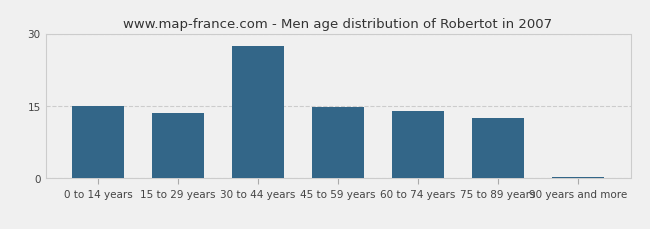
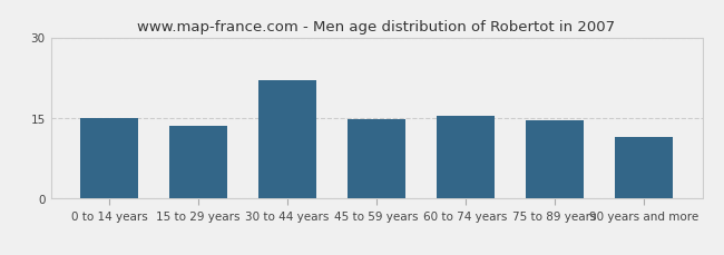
30 to 44 years: 27.5 -> 22.0
60 to 74 years: 13.9 -> 15.5
75 to 89 years: 12.5 -> 14.5
90 years and more: 0.3 -> 11.5
